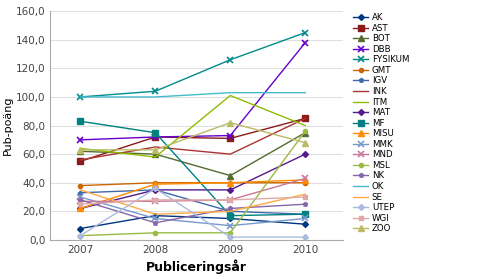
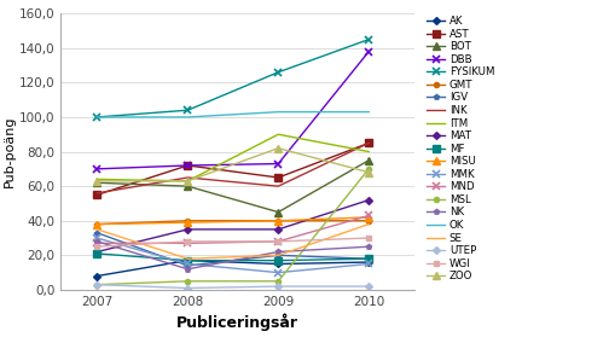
MF/2007: 83 -> 21
MISU/2007: 22 -> 38
IGV/2008: 35 -> 14
ITM/2008: 58 -> 63
MF/2008: 75 -> 17
UTEP/2008: 36 -> 1
AST/2009: 71 -> 65
ITM/2009: 101 -> 90
AK/2010: 11 -> 16
MAT/2010: 60 -> 52
MSL/2010: 76 -> 70
SE/2010: 32 -> 38
